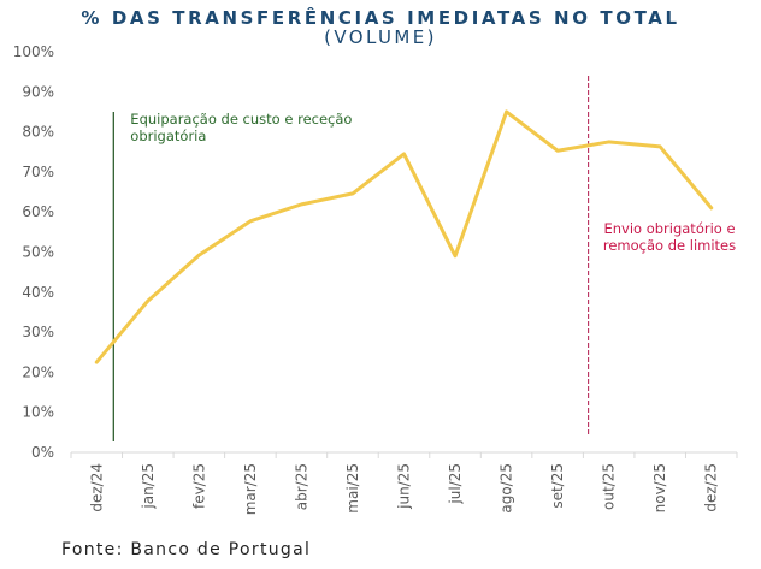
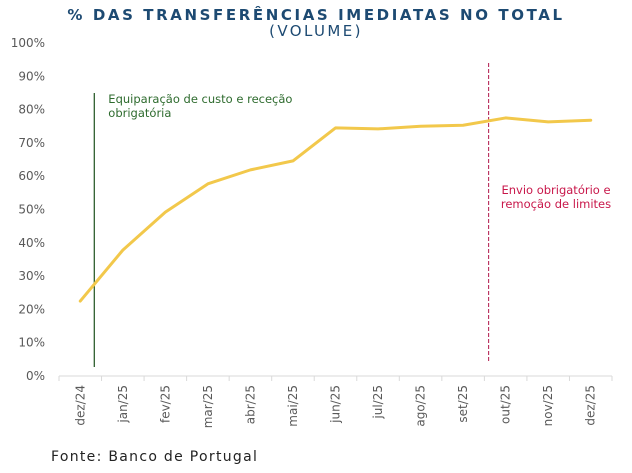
jul/25: 49% -> 74%
ago/25: 85% -> 75%
dez/25: 61% -> 77%
